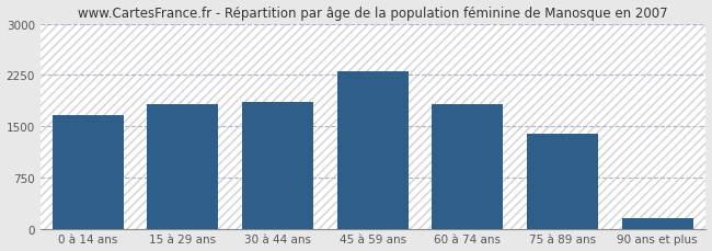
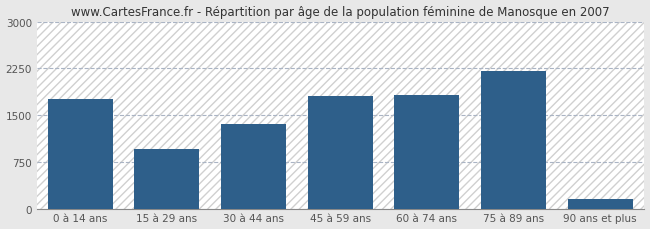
0 à 14 ans: 1660 -> 1760
15 à 29 ans: 1820 -> 960
30 à 44 ans: 1860 -> 1360
45 à 59 ans: 2310 -> 1800
75 à 89 ans: 1390 -> 2200
